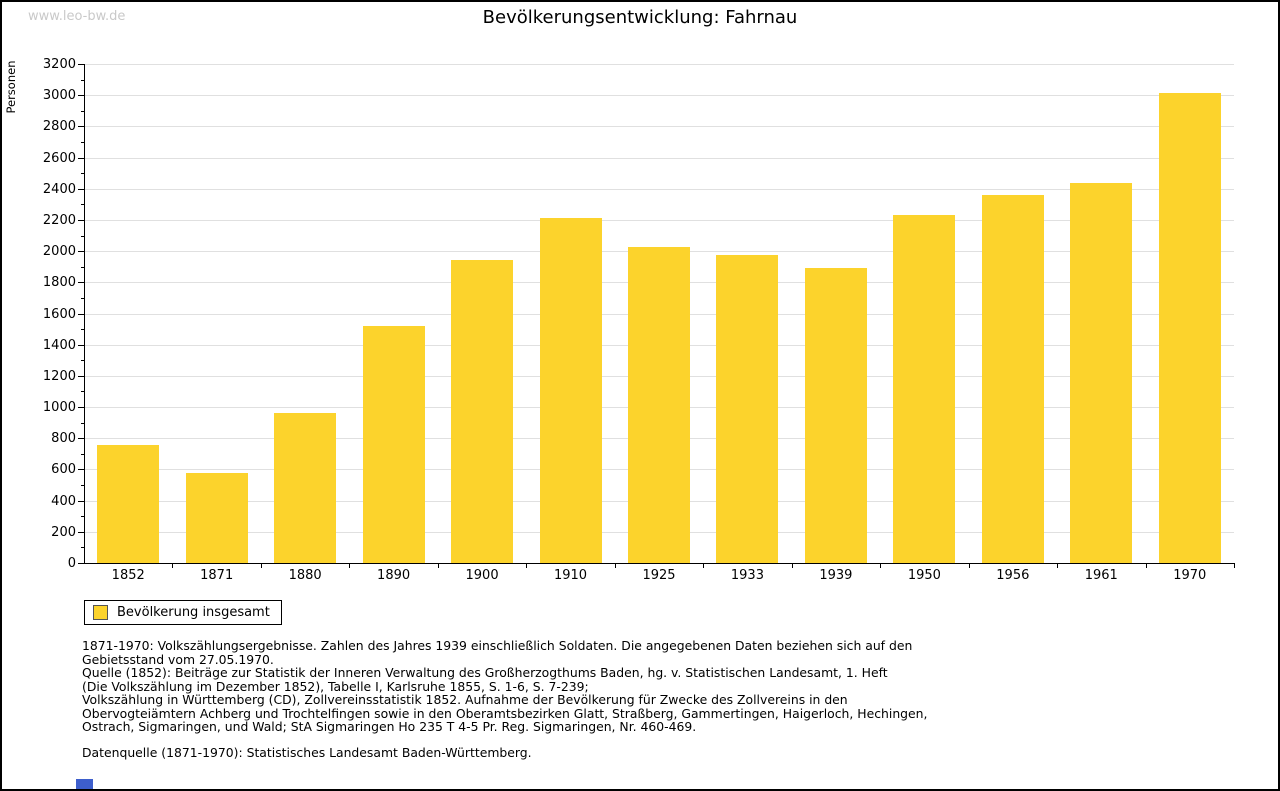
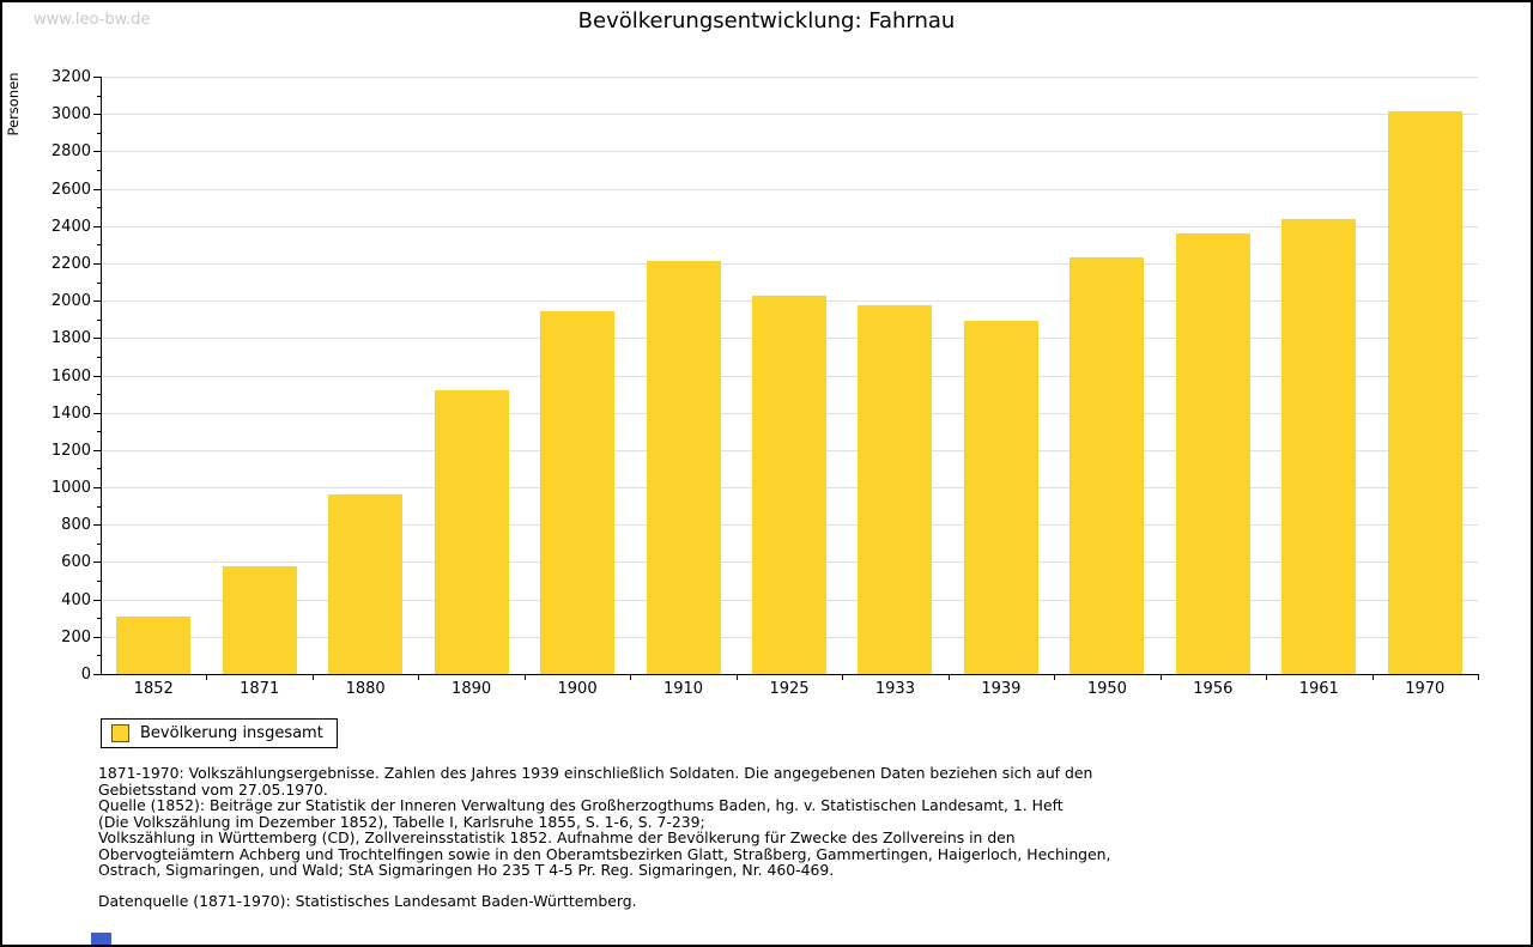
1852: 760 -> 310
